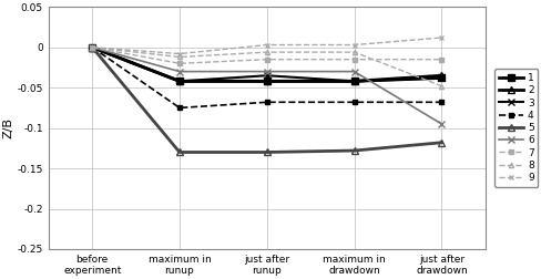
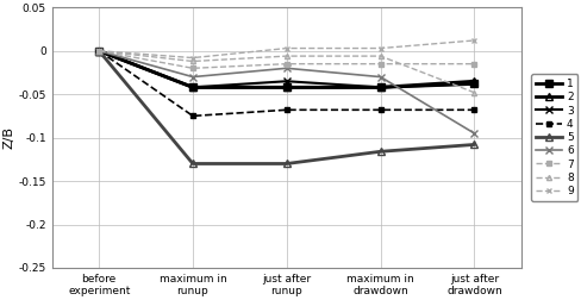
6/just after runup: -0.030 -> -0.020
5/maximum in drawdown: -0.128 -> -0.116
5/just after drawdown: -0.118 -> -0.108
